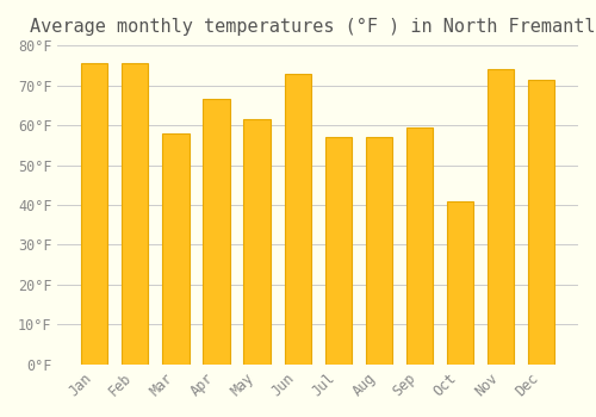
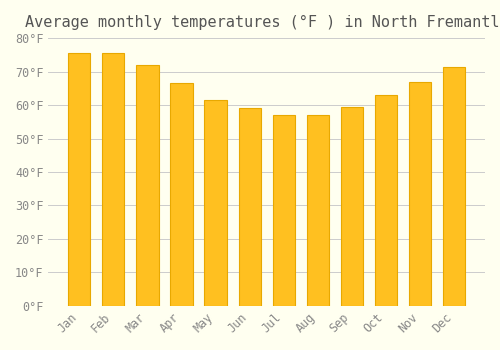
Mar: 58.0°F -> 72.0°F
Jun: 73.0°F -> 59.0°F
Oct: 41.0°F -> 63.0°F
Nov: 74.0°F -> 67.0°F
